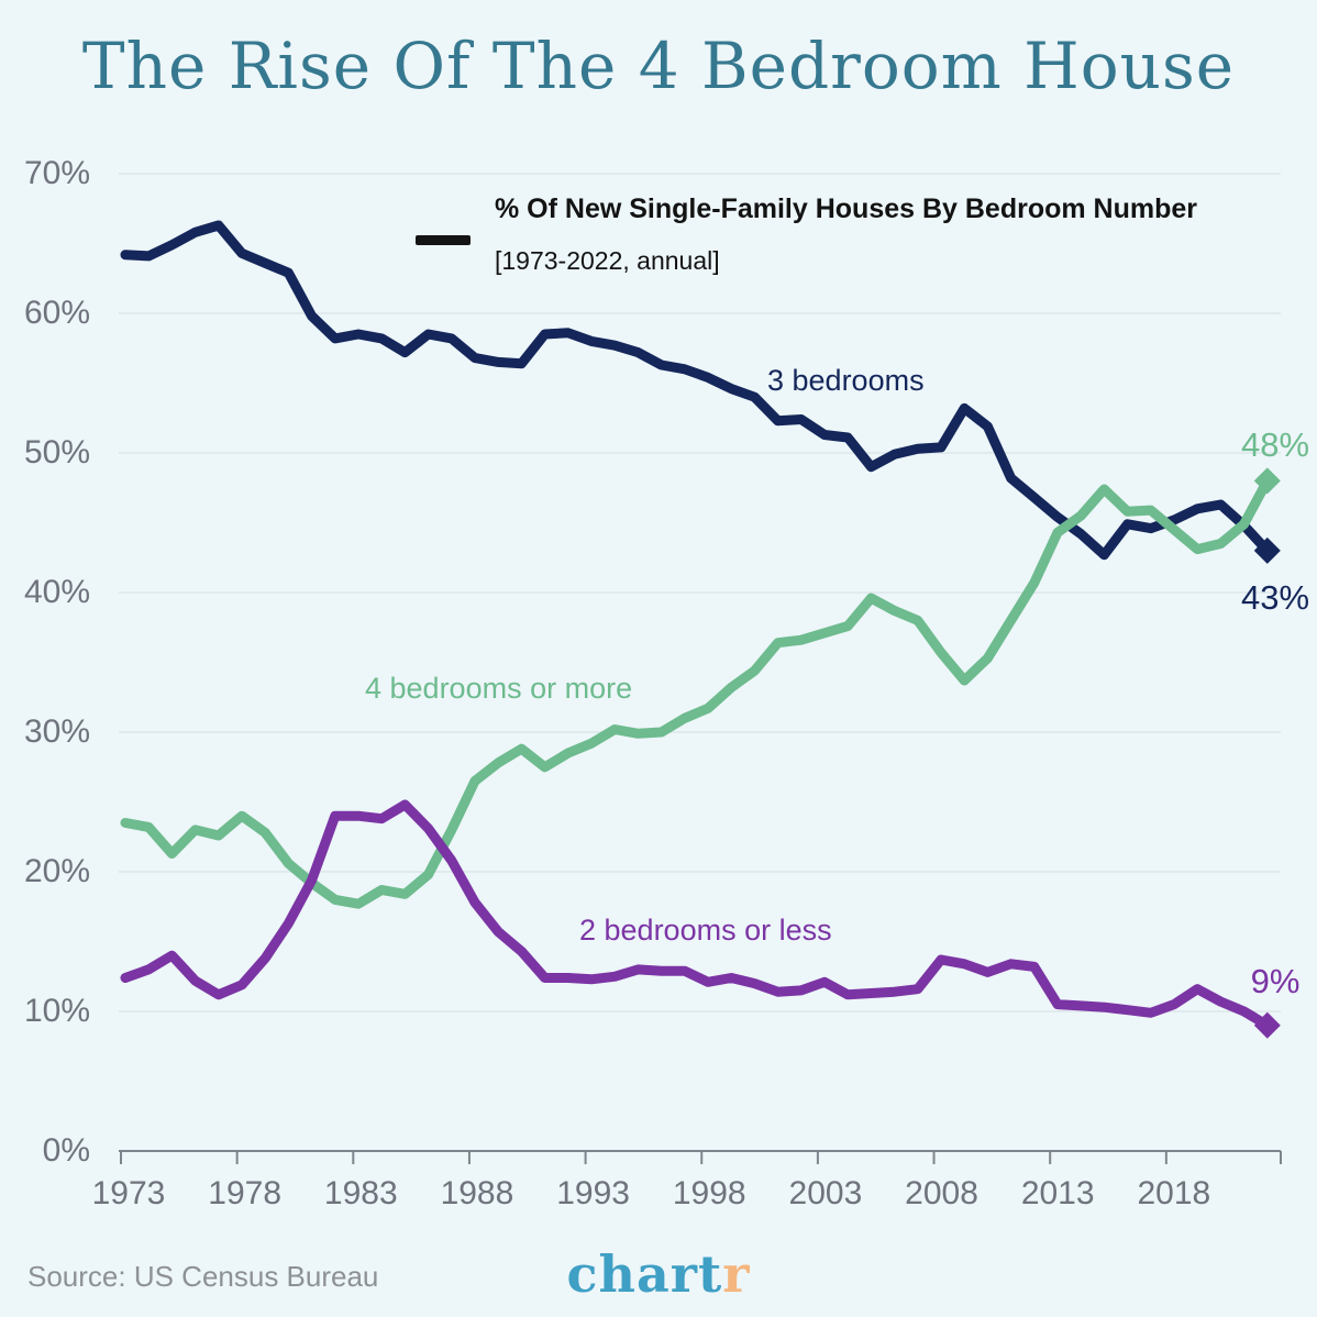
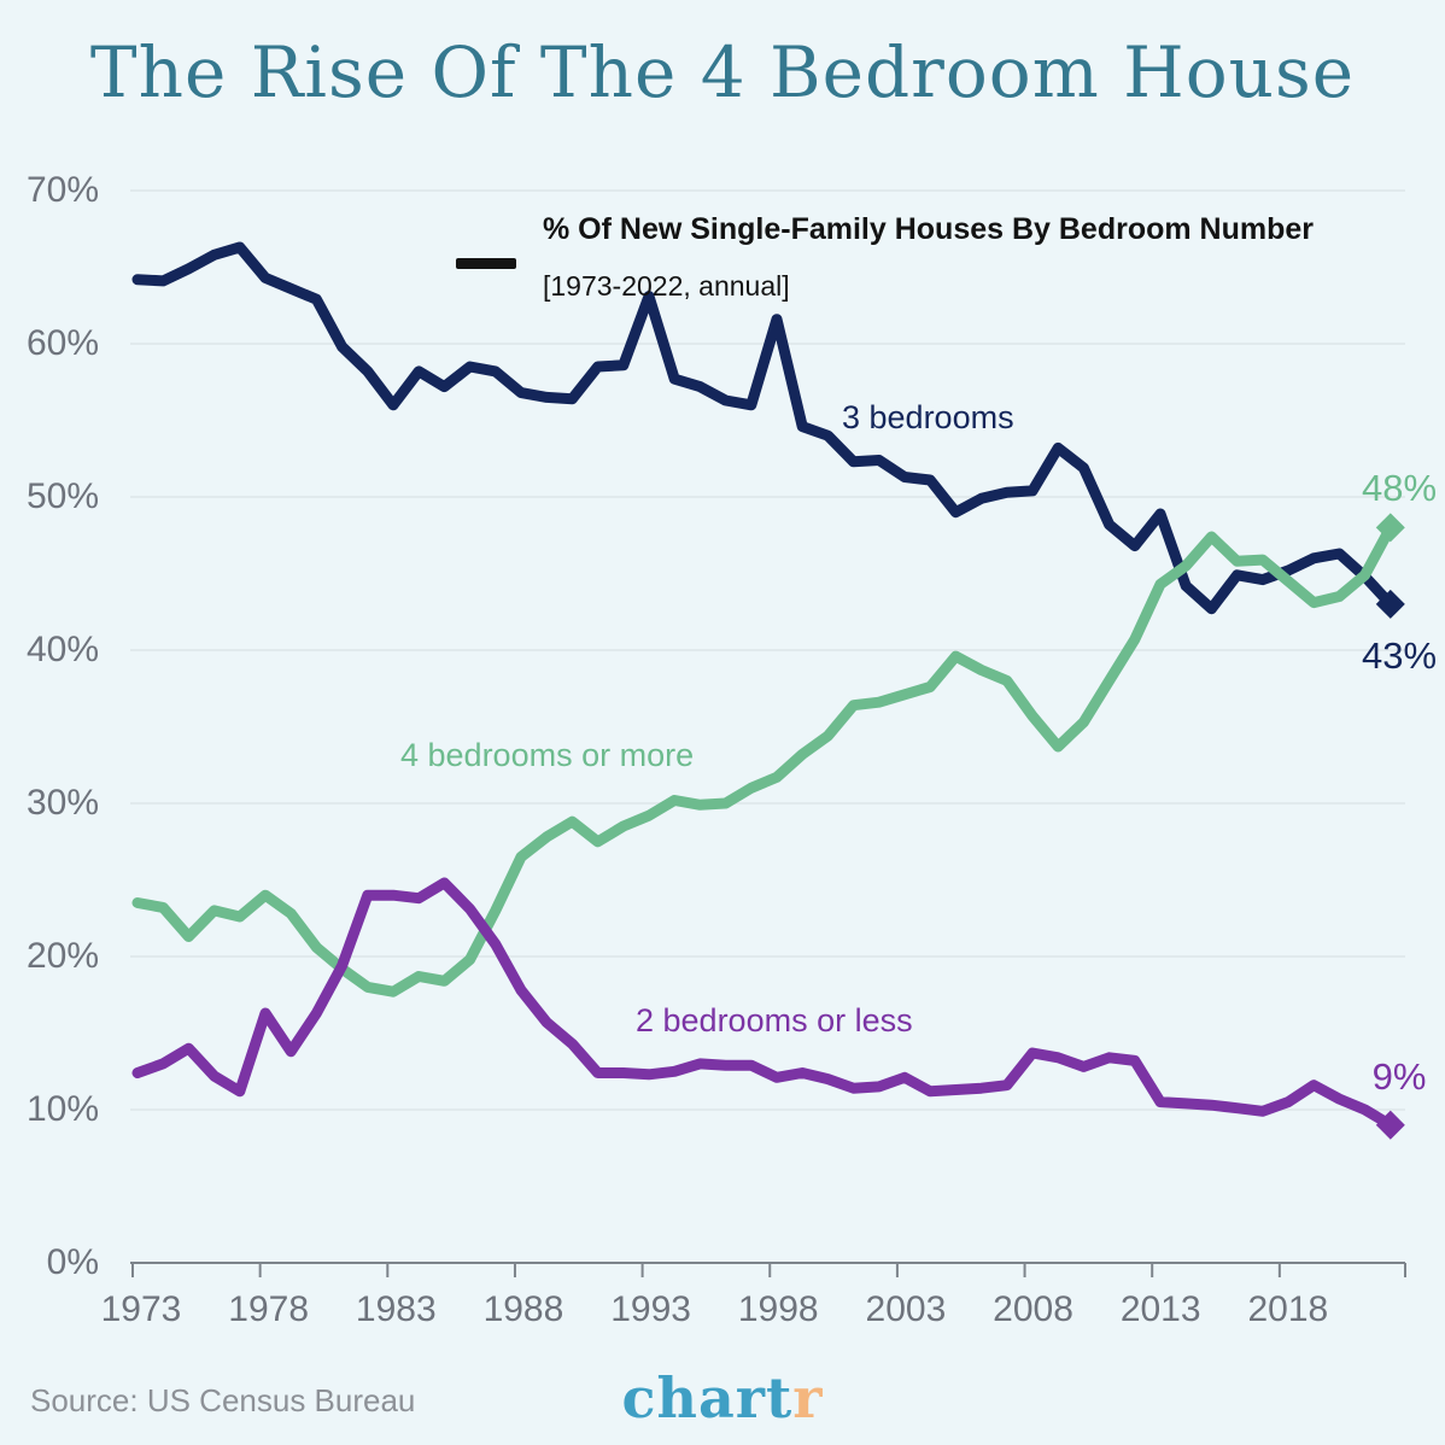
2 bedrooms or less/1978: 11.9% -> 16.3%
3 bedrooms/1983: 58.5% -> 56.0%
3 bedrooms/1993: 58.0% -> 63.1%
3 bedrooms/1998: 55.4% -> 61.6%
3 bedrooms/2013: 45.4% -> 48.9%
